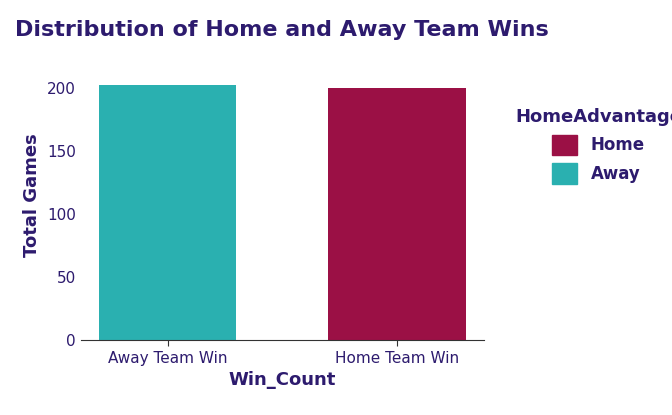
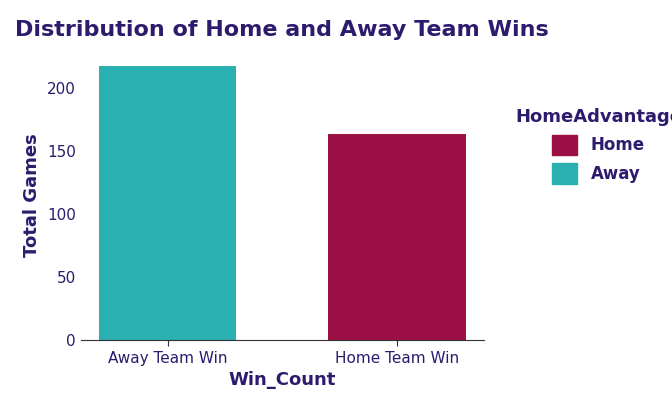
Away Team Win: 202 -> 217
Home Team Win: 200 -> 163
